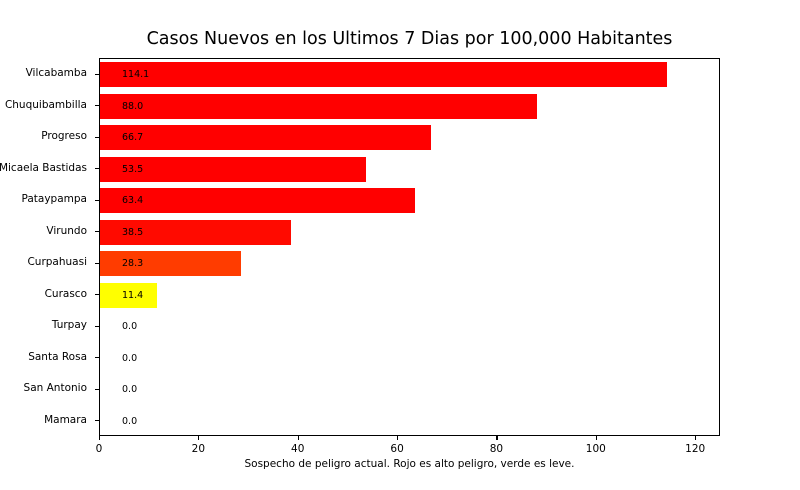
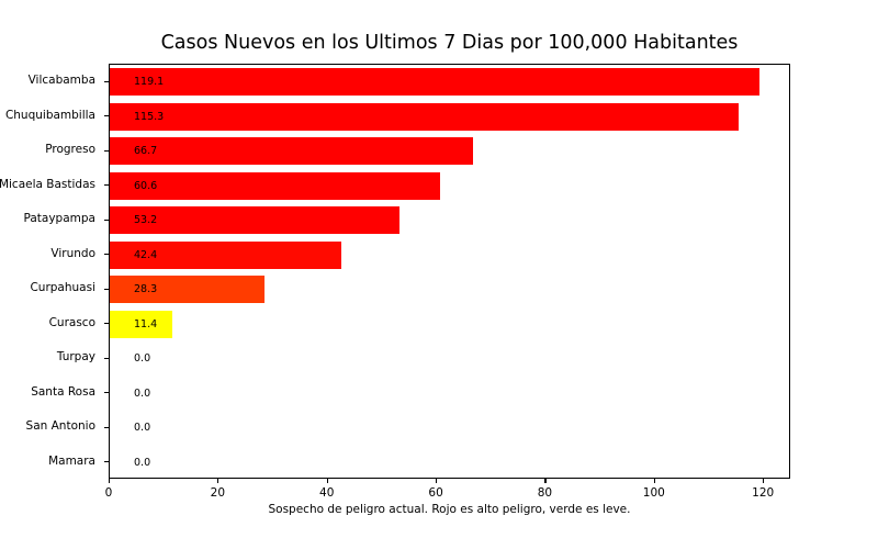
Vilcabamba: 114.1 -> 119.1
Chuquibambilla: 88.0 -> 115.3
Micaela Bastidas: 53.5 -> 60.6
Pataypampa: 63.4 -> 53.2
Virundo: 38.5 -> 42.4
